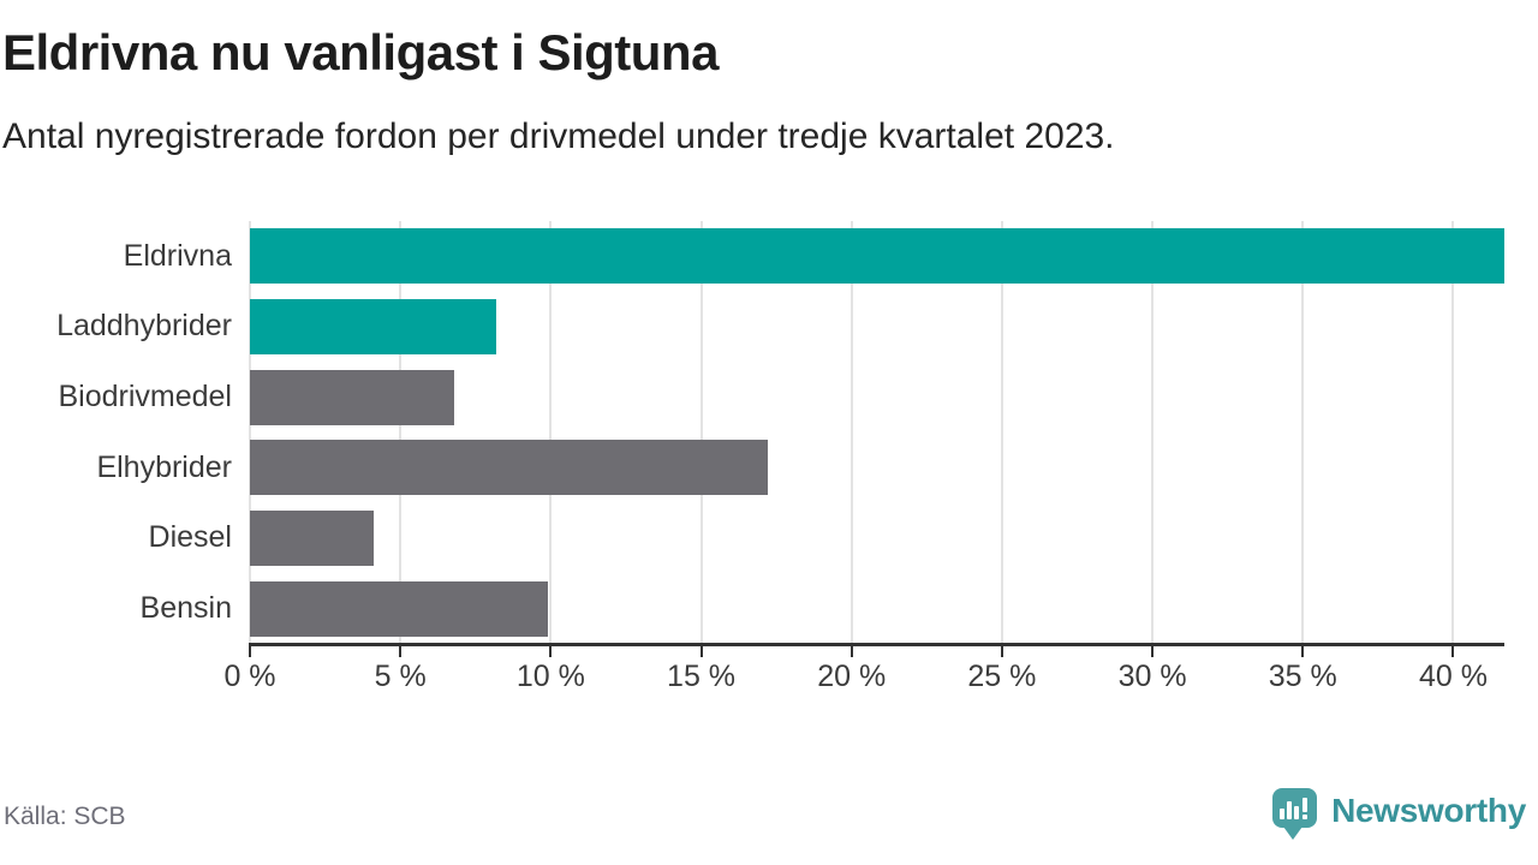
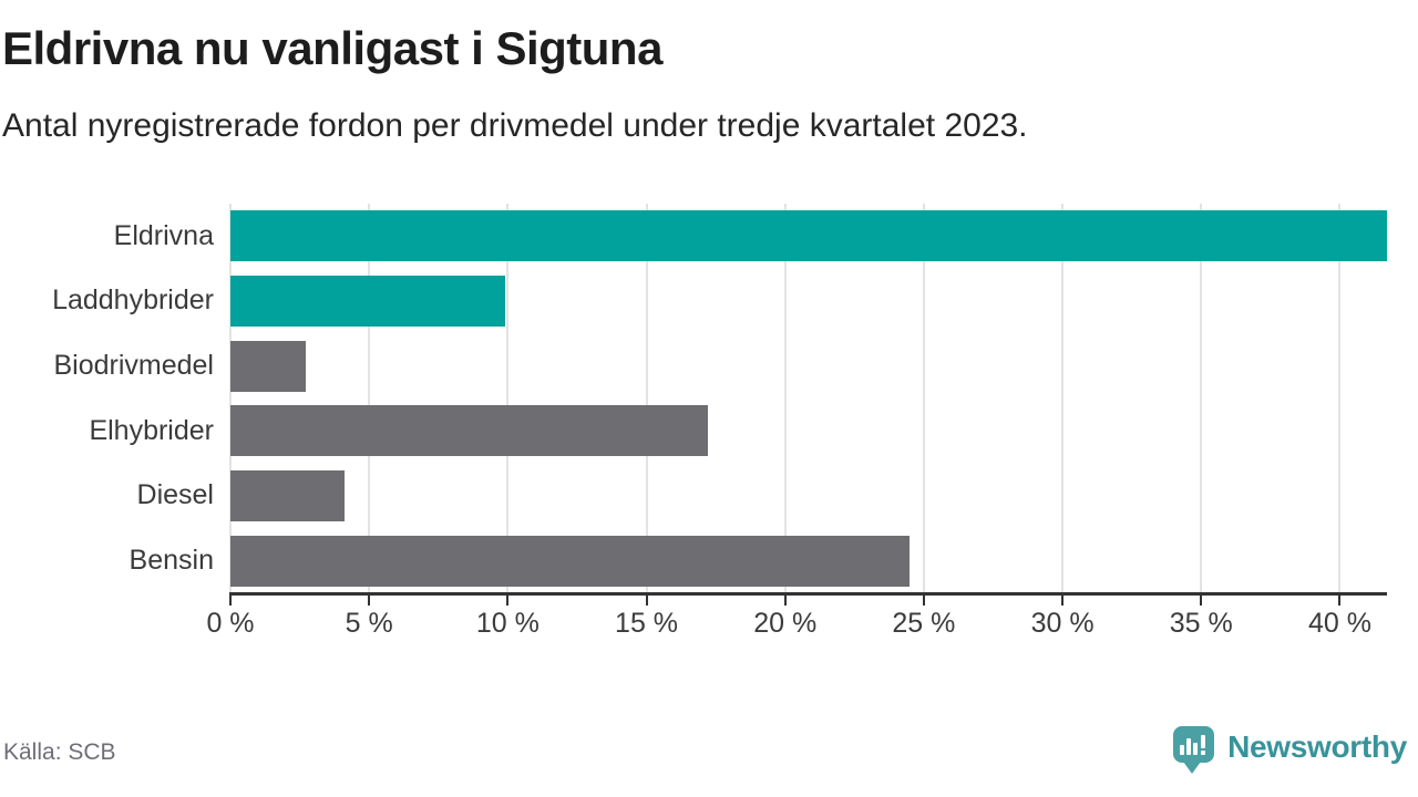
Laddhybrider: 8.2% -> 9.9%
Biodrivmedel: 6.8% -> 2.7%
Bensin: 9.9% -> 24.5%
